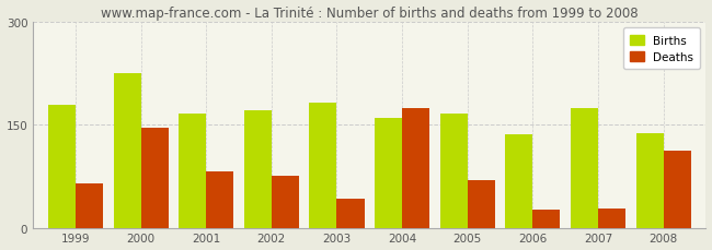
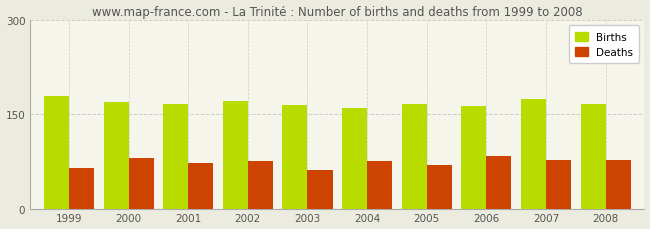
Births/2000: 226 -> 170
Deaths/2000: 146 -> 80
Deaths/2001: 82 -> 73
Births/2003: 182 -> 165
Deaths/2003: 42 -> 62
Deaths/2004: 174 -> 76
Births/2006: 136 -> 164
Deaths/2006: 26 -> 83
Deaths/2007: 28 -> 77
Births/2008: 138 -> 166
Deaths/2008: 112 -> 77
